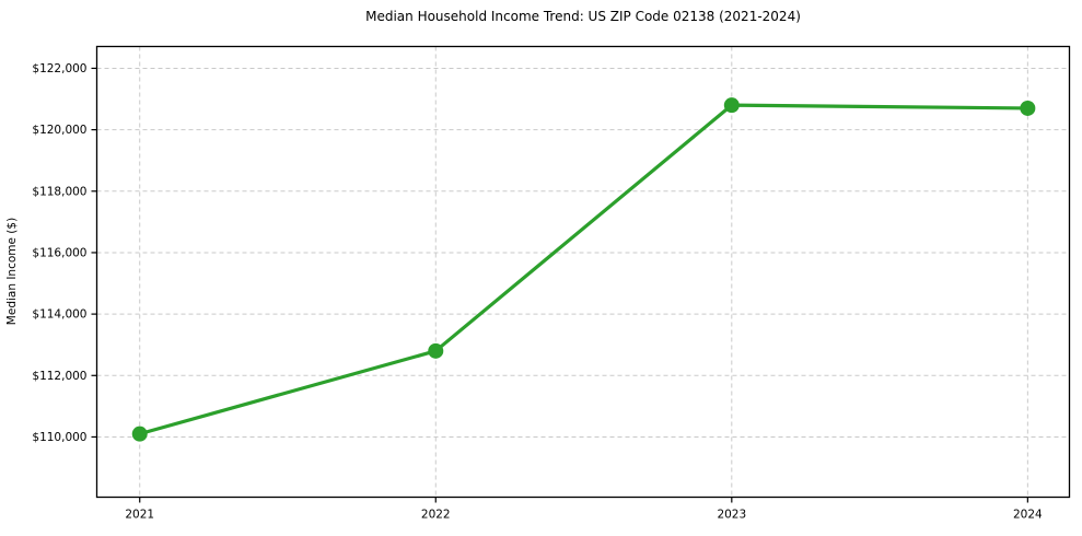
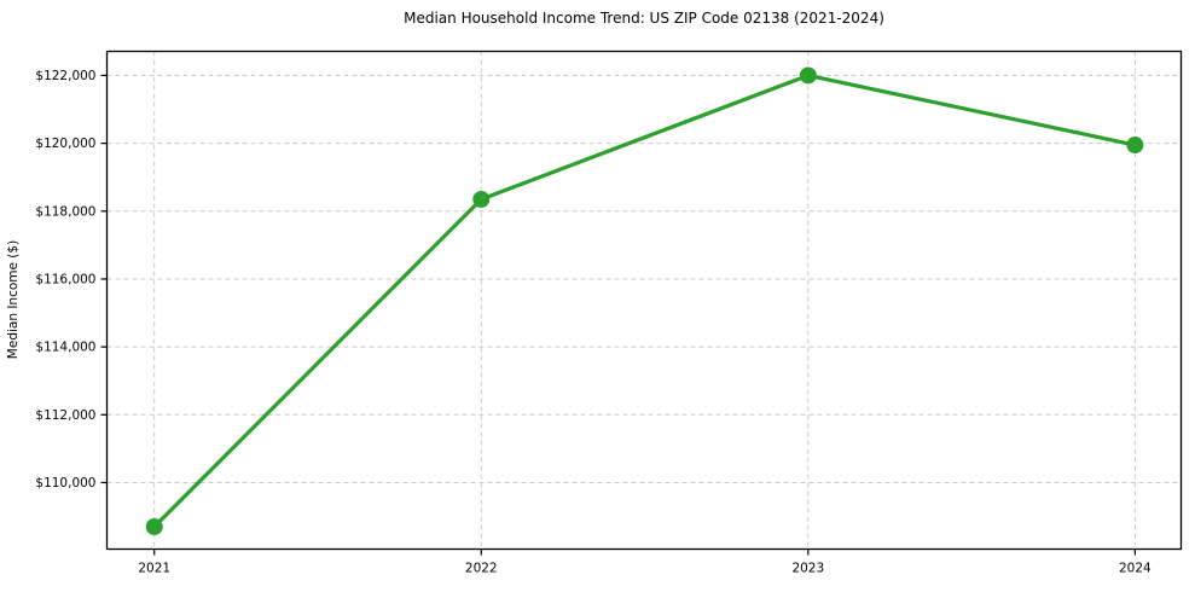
2021: $110100 -> $108700
2022: $112800 -> $118400
2023: $120800 -> $122000
2024: $120700 -> $120000
